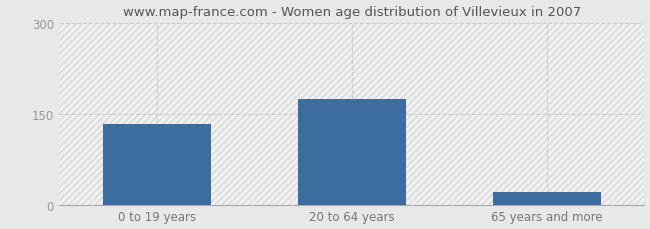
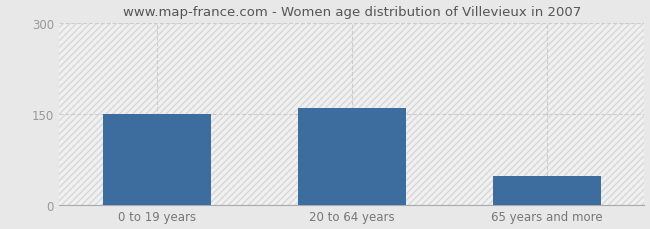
0 to 19 years: 133 -> 150
20 to 64 years: 175 -> 160
65 years and more: 22 -> 48
